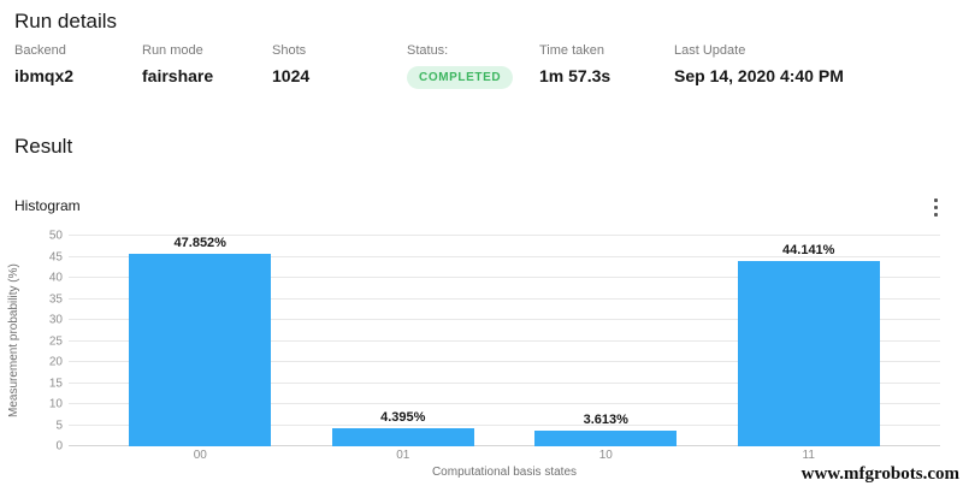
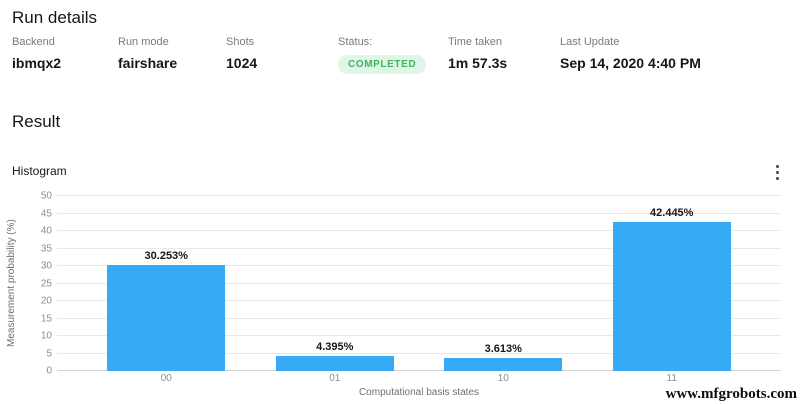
00: 47.852% -> 30.253%
11: 44.141% -> 42.445%
